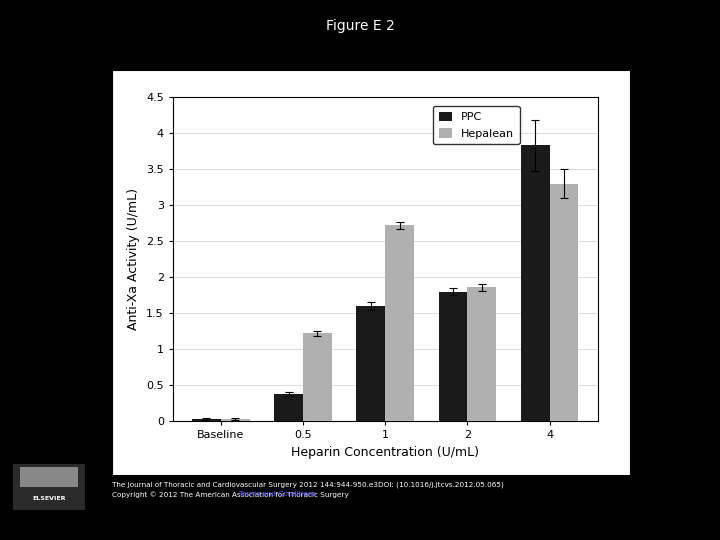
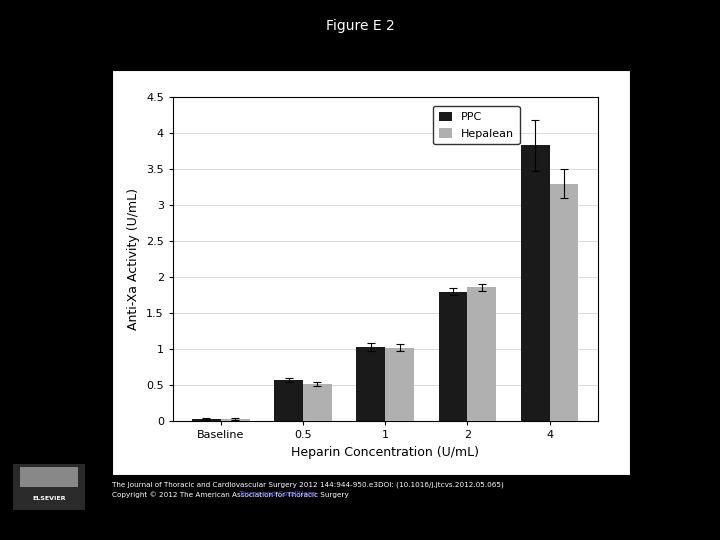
PPC/0.5: 0.38 -> 0.57
Hepalean/0.5: 1.22 -> 0.52
PPC/1: 1.60 -> 1.03
Hepalean/1: 2.72 -> 1.02
